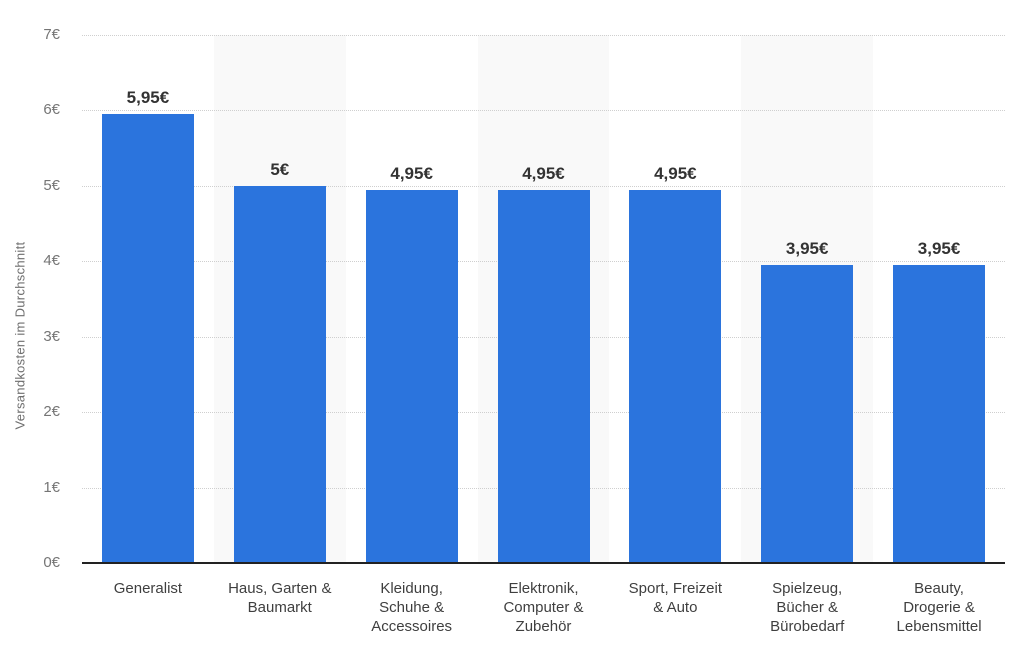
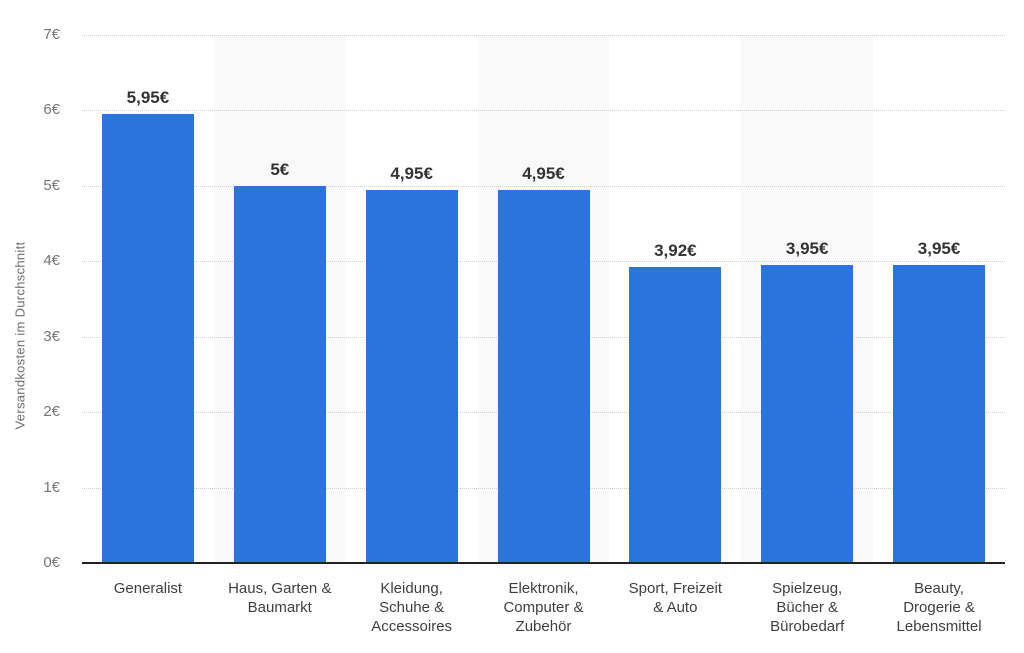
Sport, Freizeit & Auto: 4,95 -> 3,92
